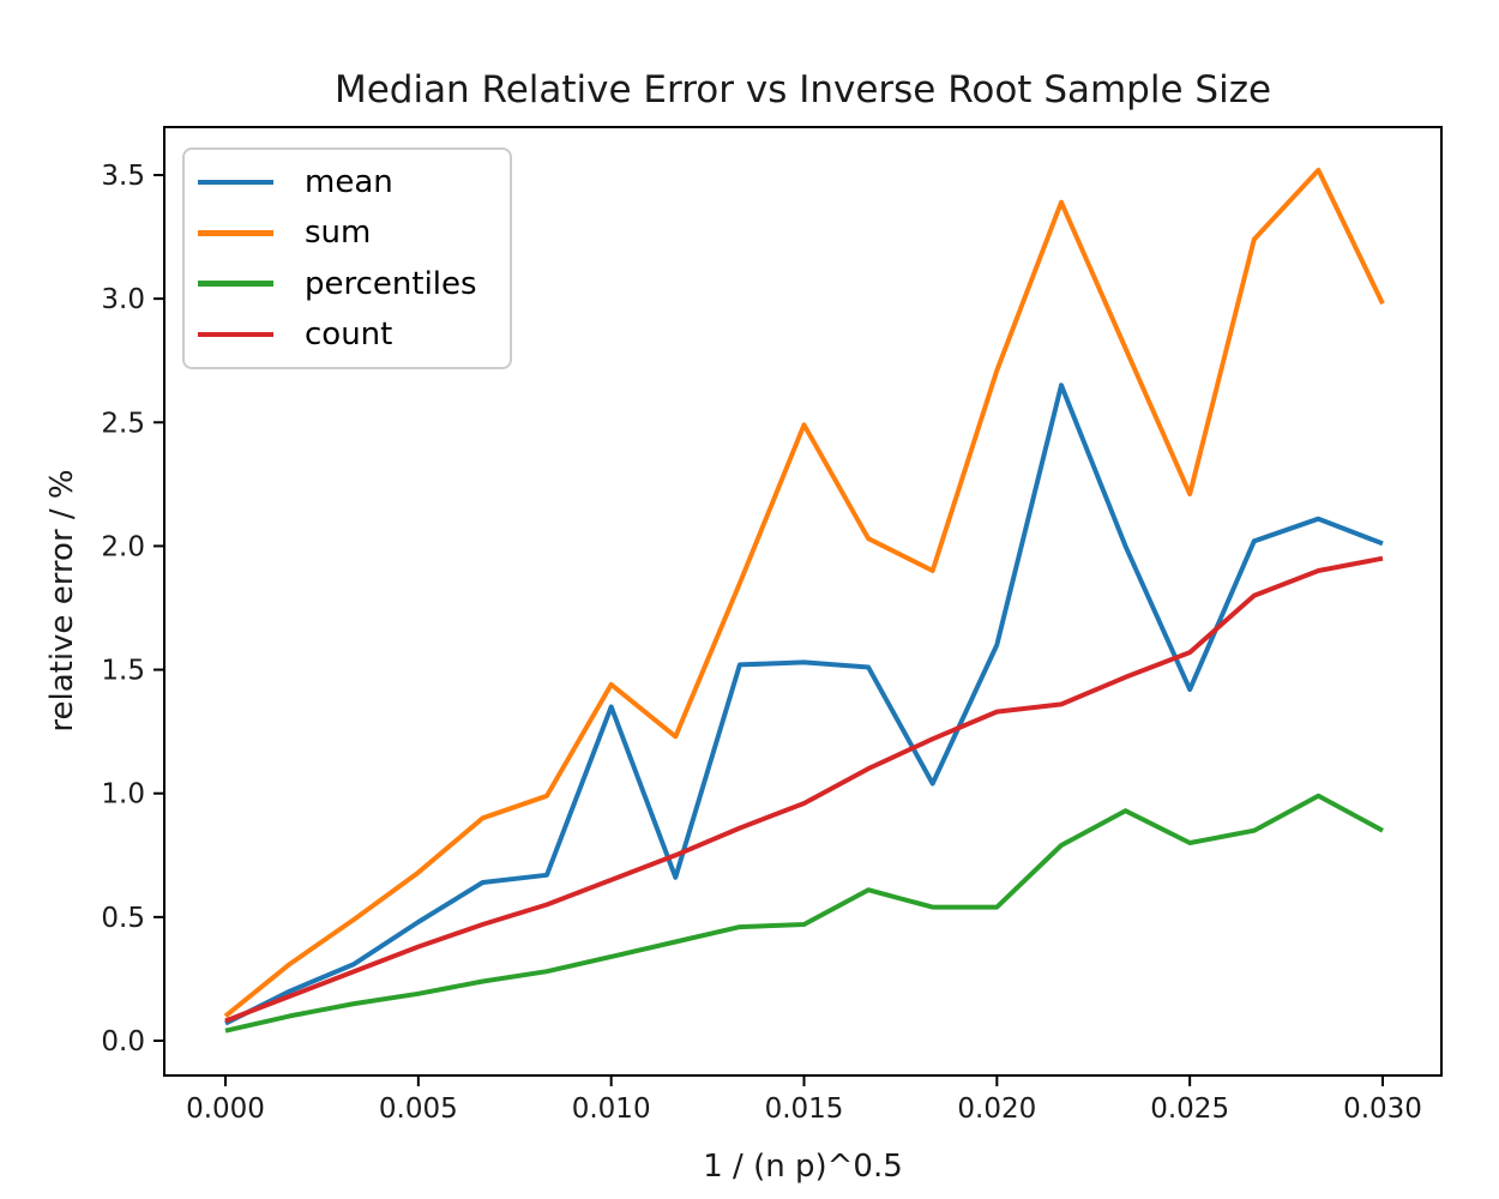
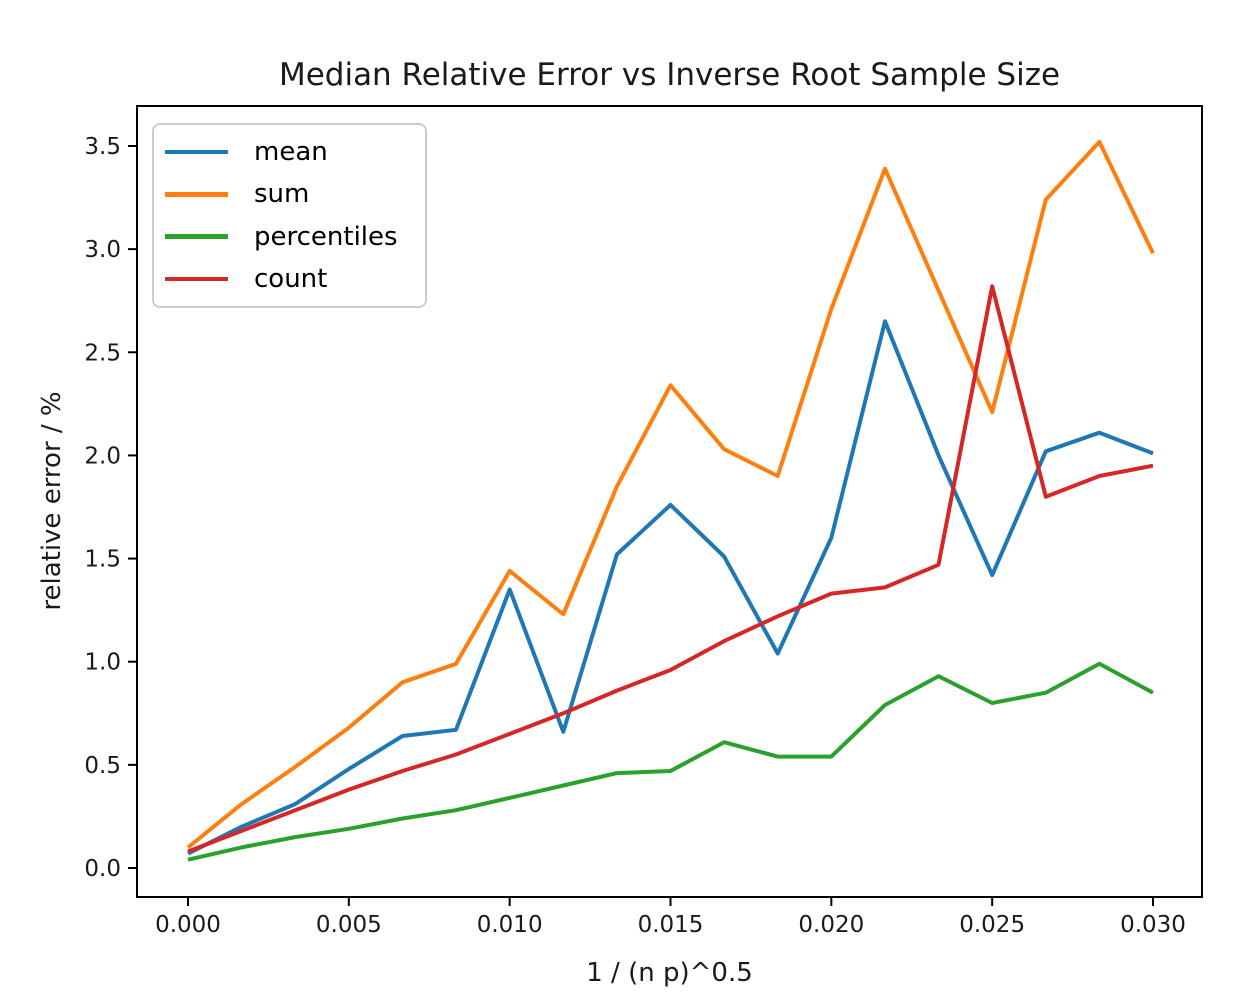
mean/0.015: 1.53 -> 1.76
sum/0.015: 2.49 -> 2.34
count/0.025: 1.57 -> 2.82
